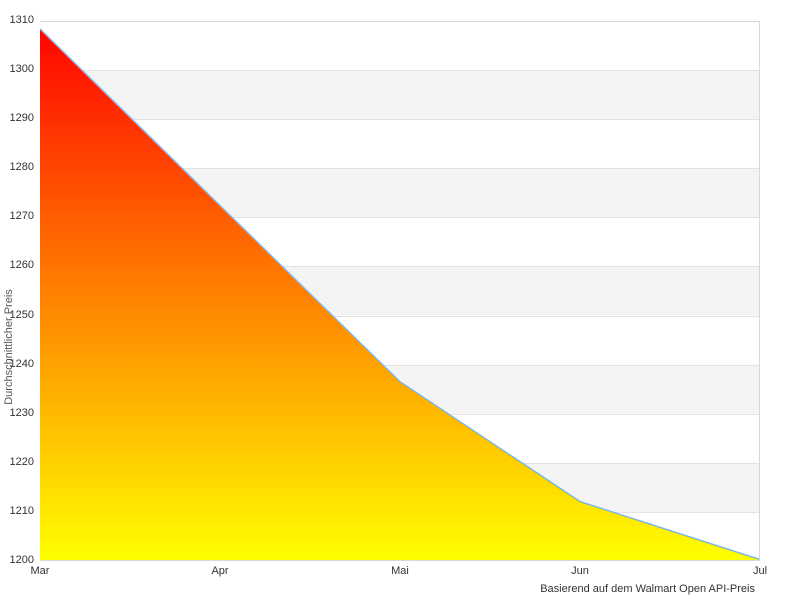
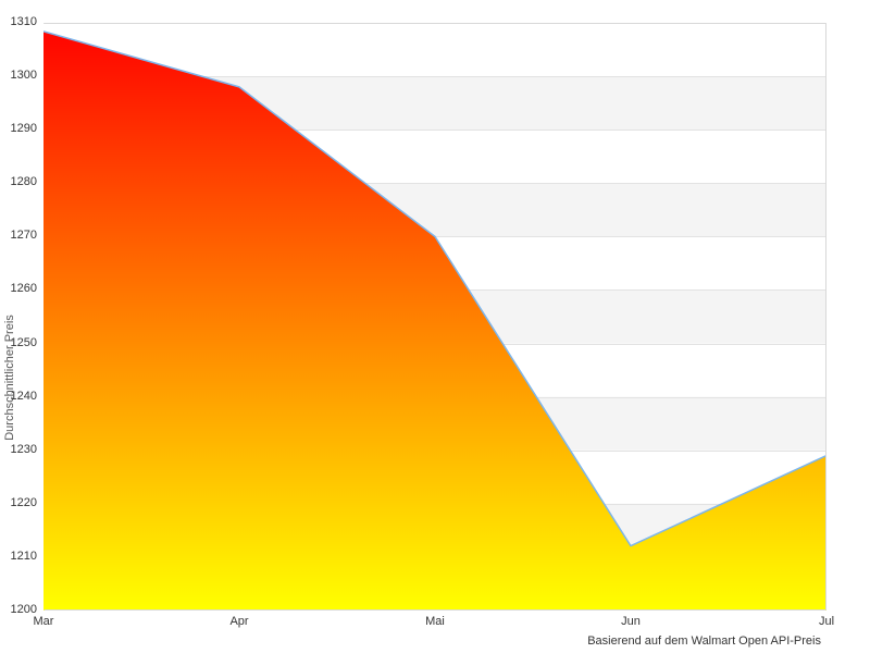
Apr: 1272 -> 1298
Mai: 1236 -> 1270
Jul: 1200 -> 1229
